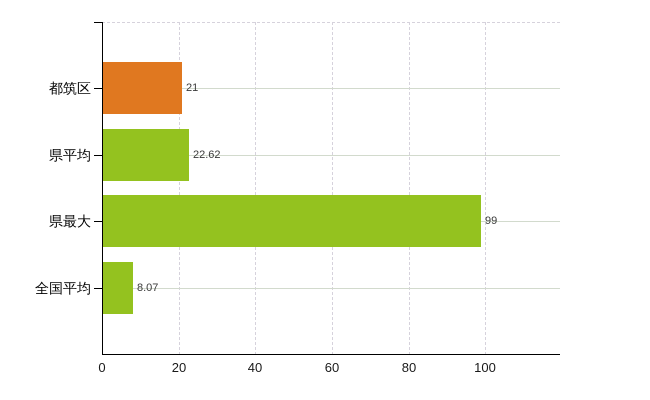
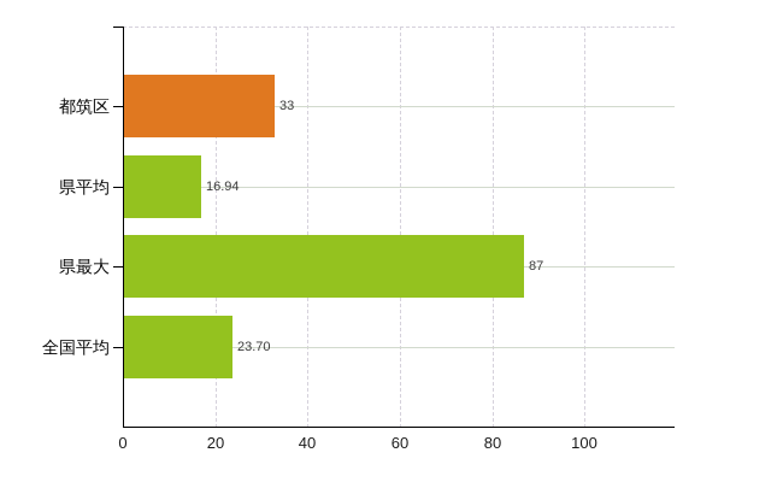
都筑区: 21 -> 33
県平均: 22.62 -> 16.94
県最大: 99 -> 87
全国平均: 8.07 -> 23.70
